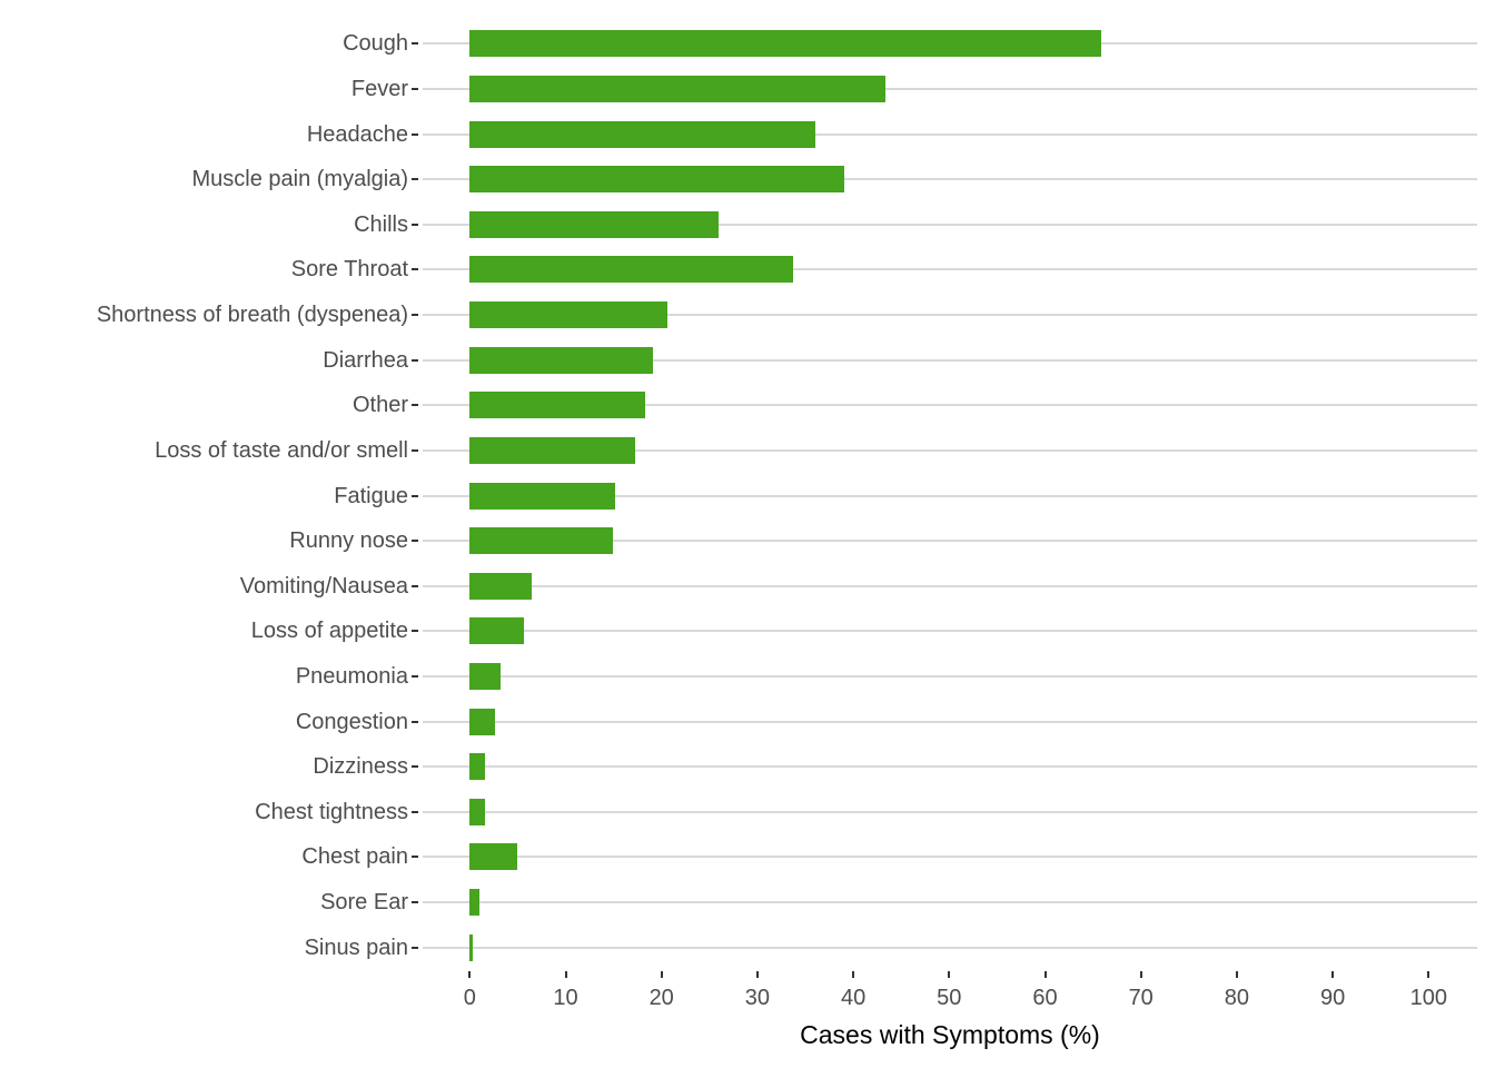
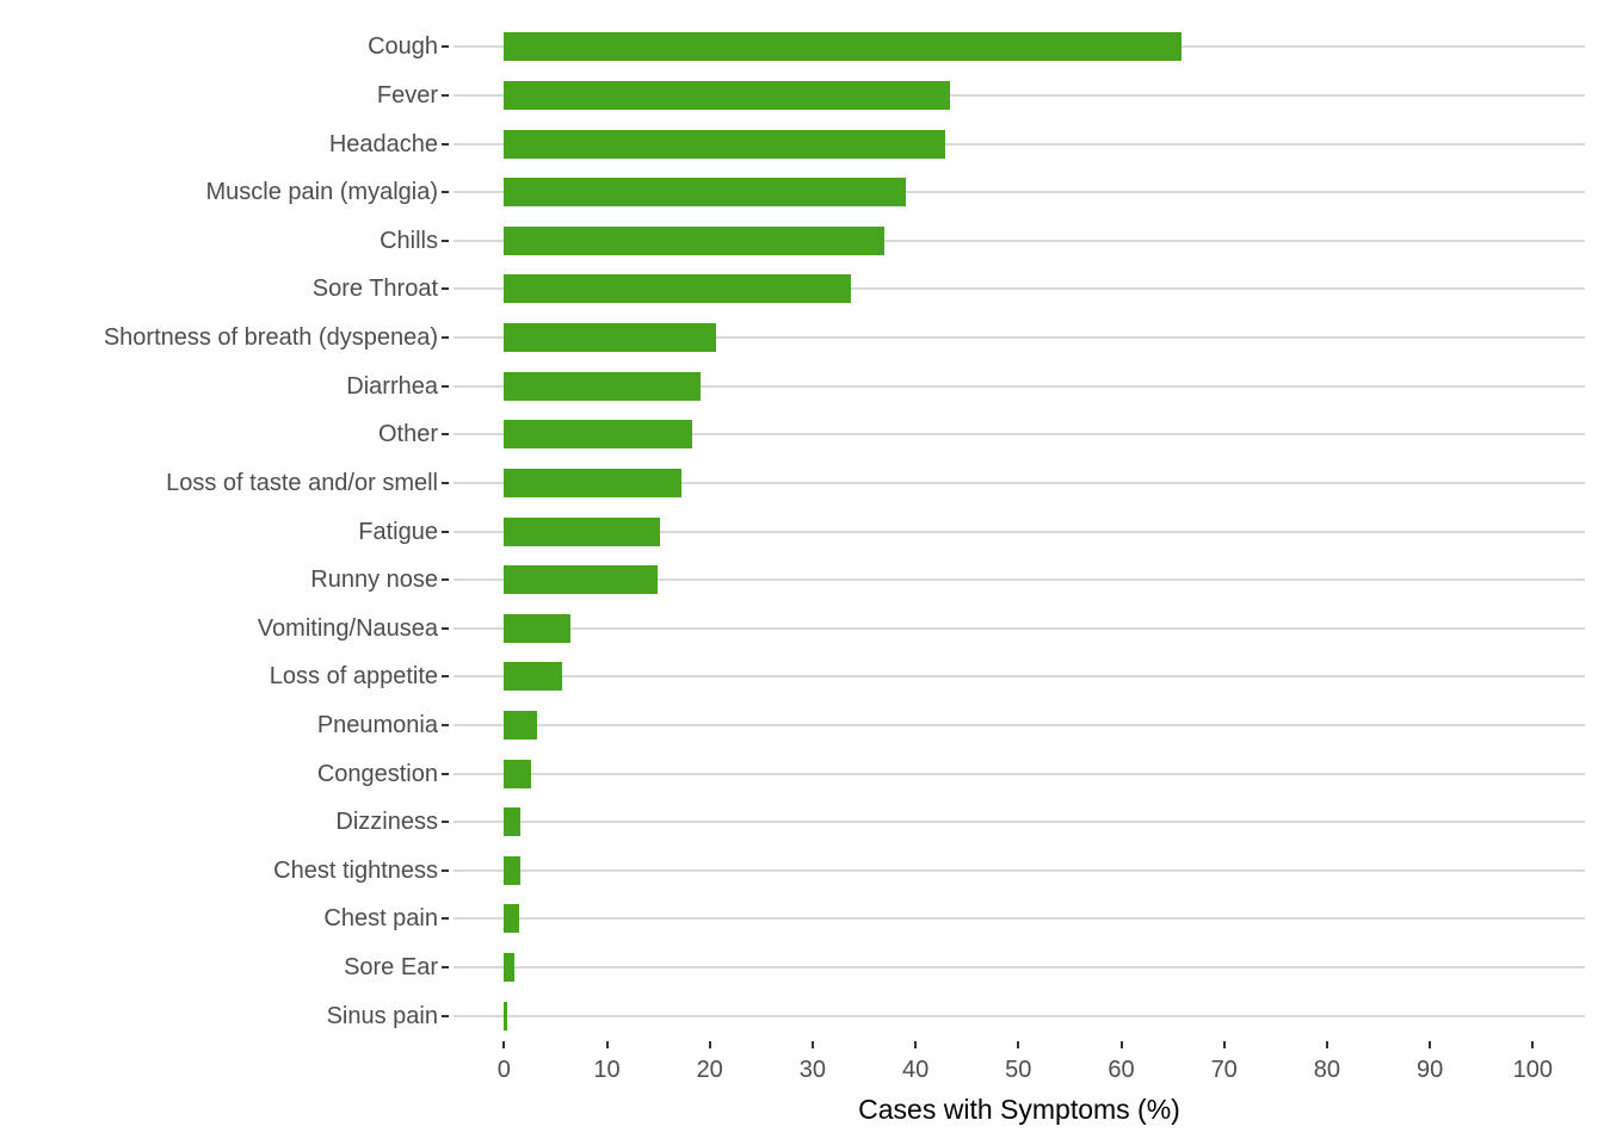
Headache: 36 -> 43
Chills: 26 -> 37
Chest pain: 5 -> 2
